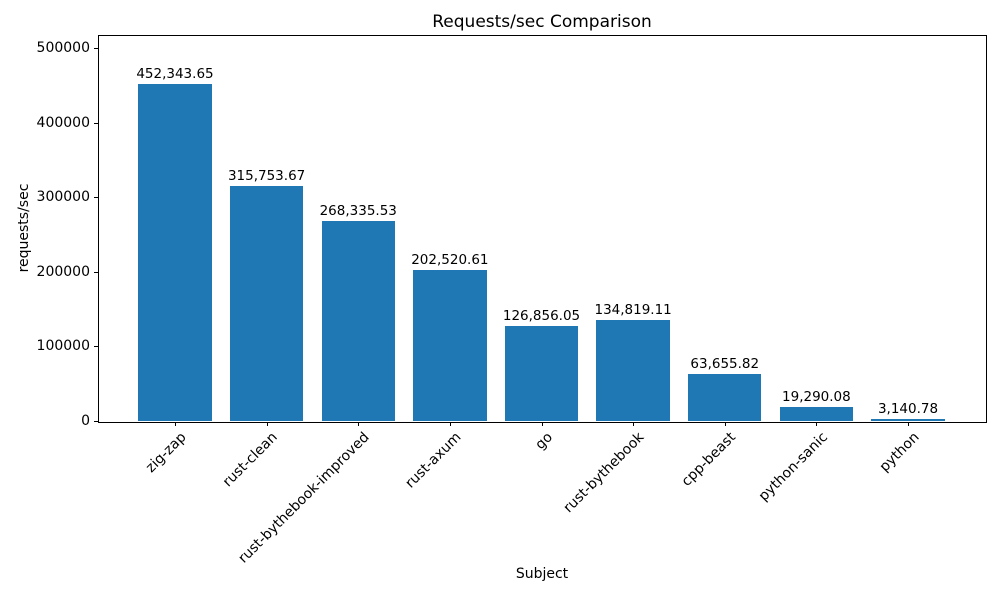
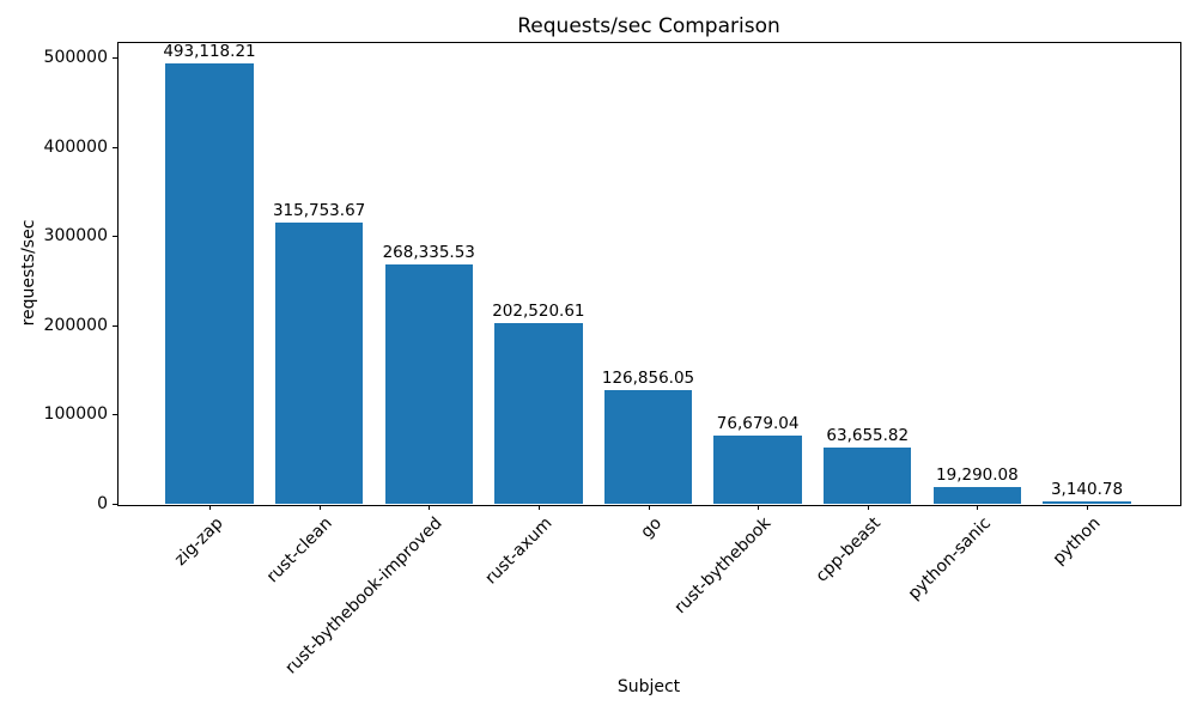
zig-zap: 452,343.65 -> 493,118.21
rust-bythebook: 134,819.11 -> 76,679.04
